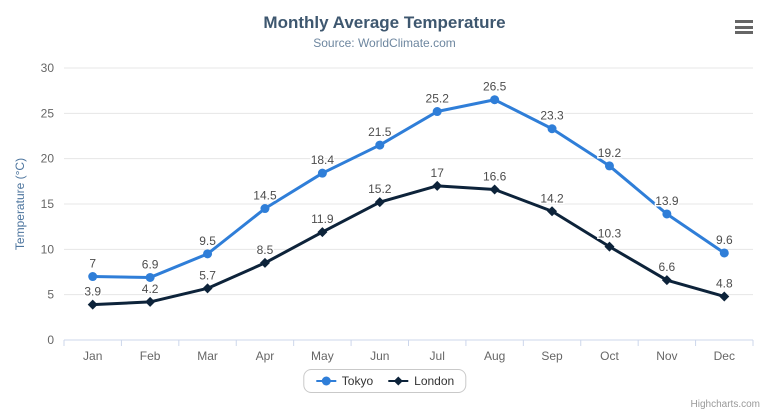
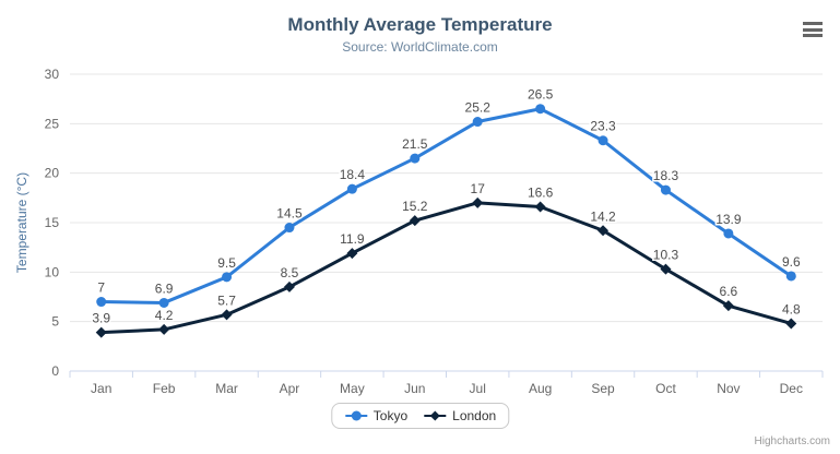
Tokyo/Oct: 19.2 -> 18.3
